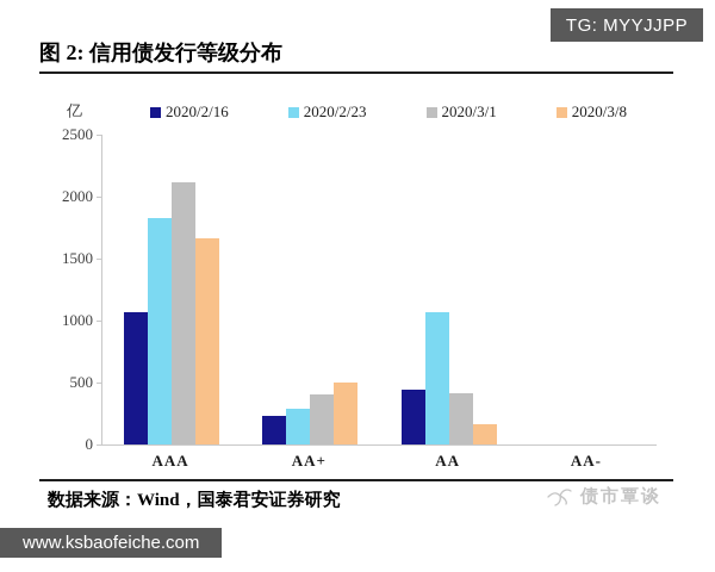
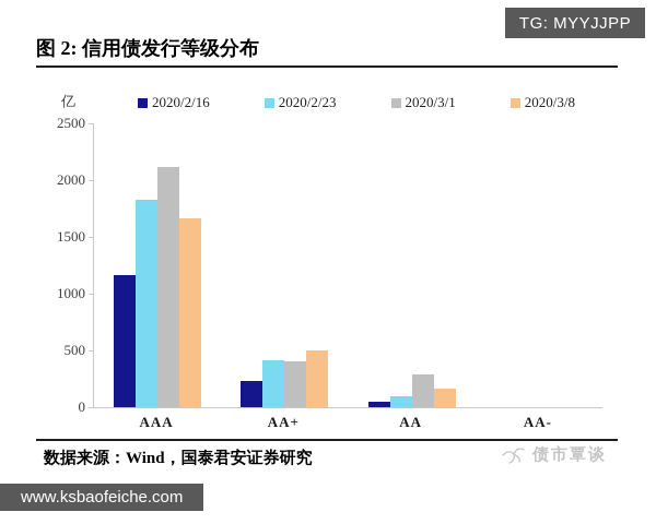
2020/2/16/AAA: 1070 -> 1160
2020/2/23/AA+: 290 -> 420
2020/2/16/AA: 440 -> 50
2020/2/23/AA: 1070 -> 100
2020/3/1/AA: 410 -> 290
